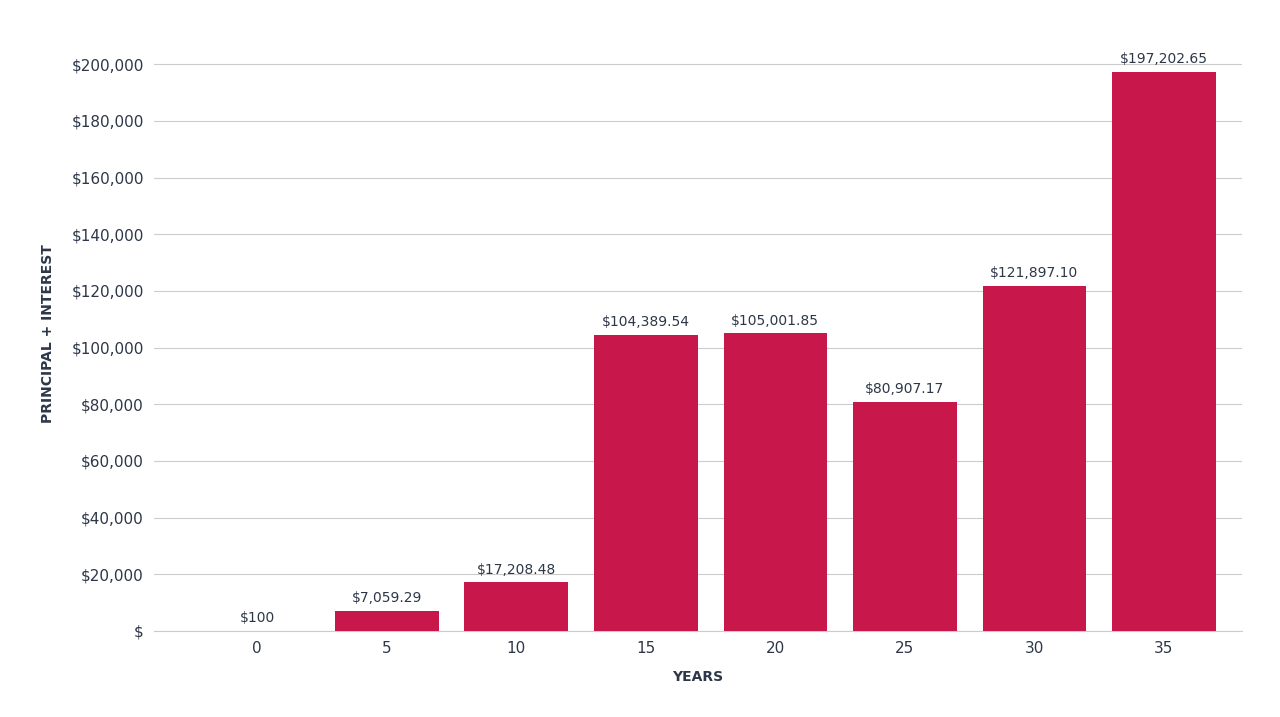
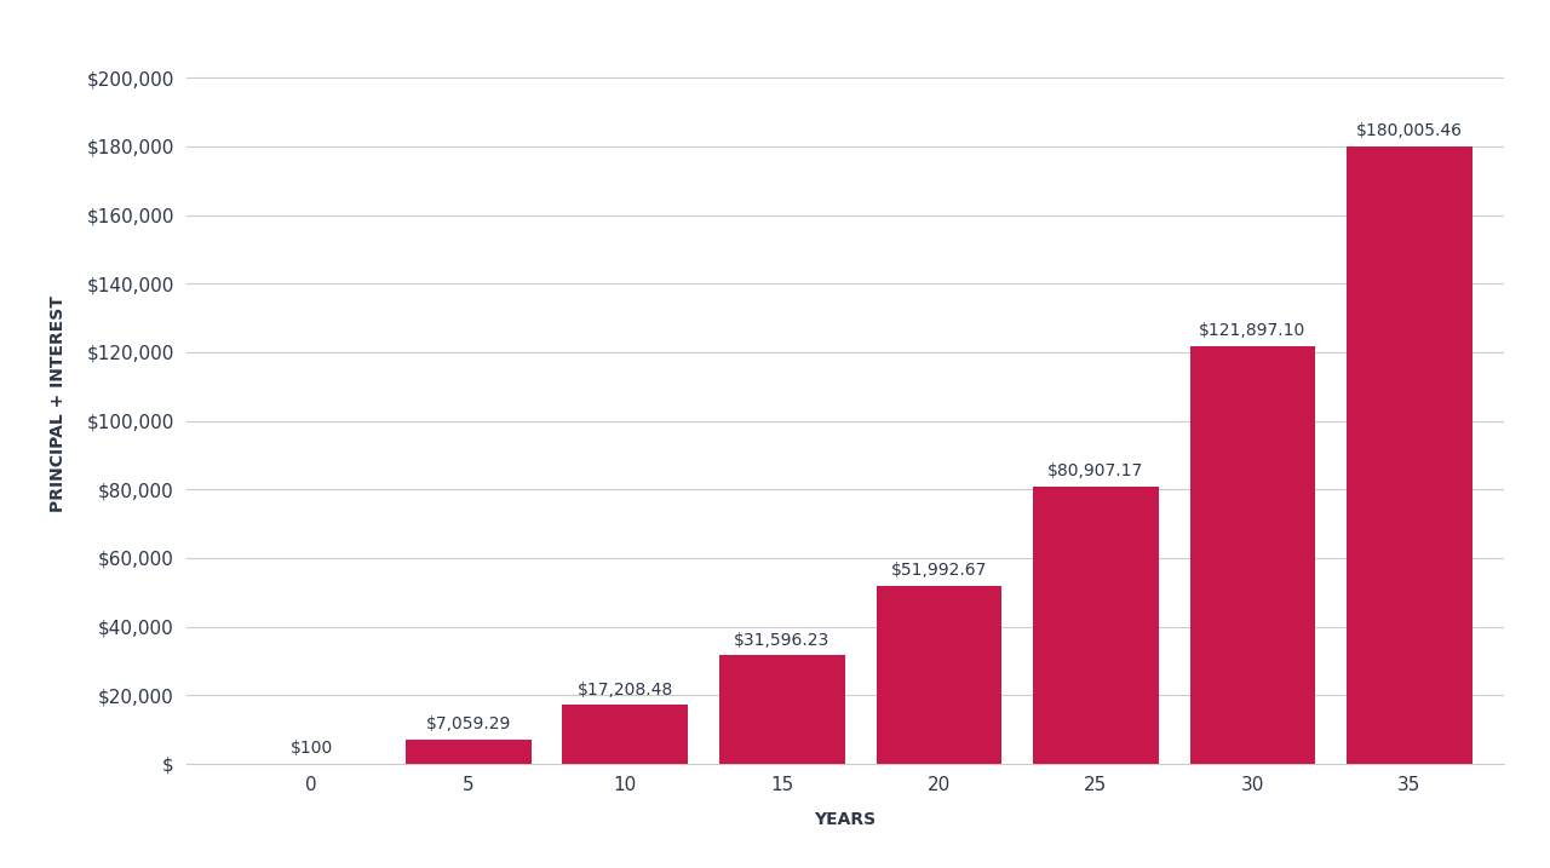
15: $104,389.54 -> $31,596.23
20: $105,001.85 -> $51,992.67
35: $197,202.65 -> $180,005.46
